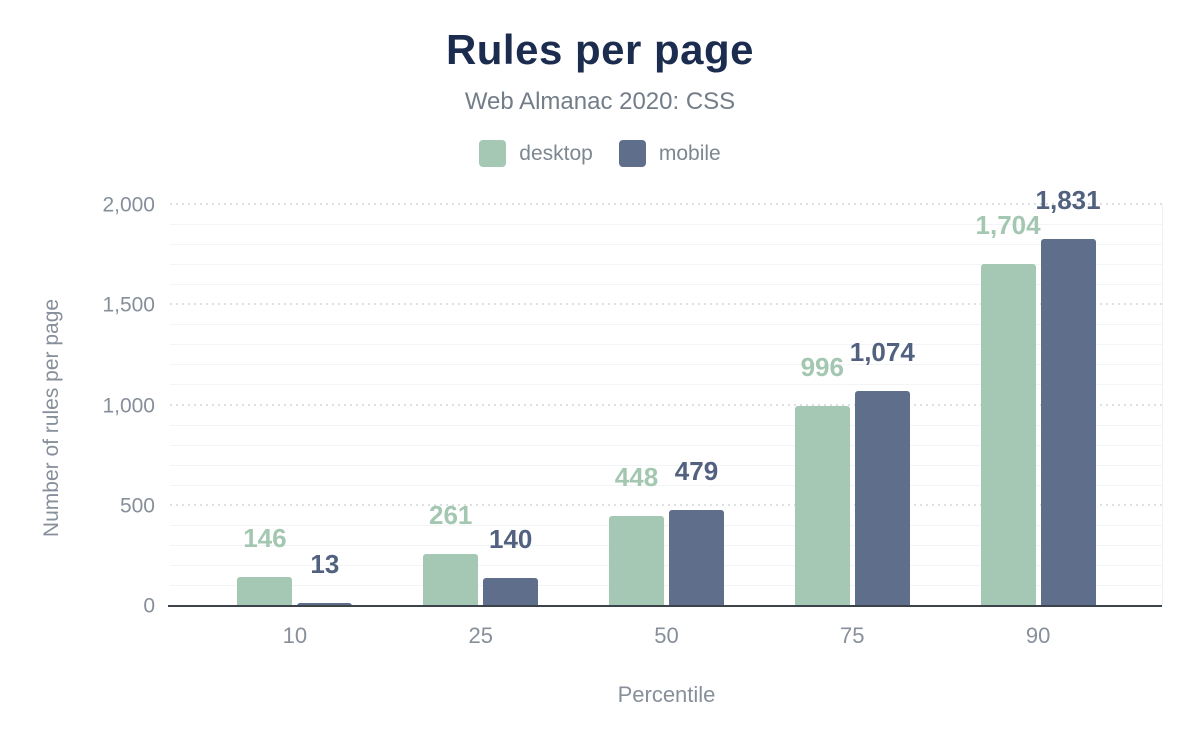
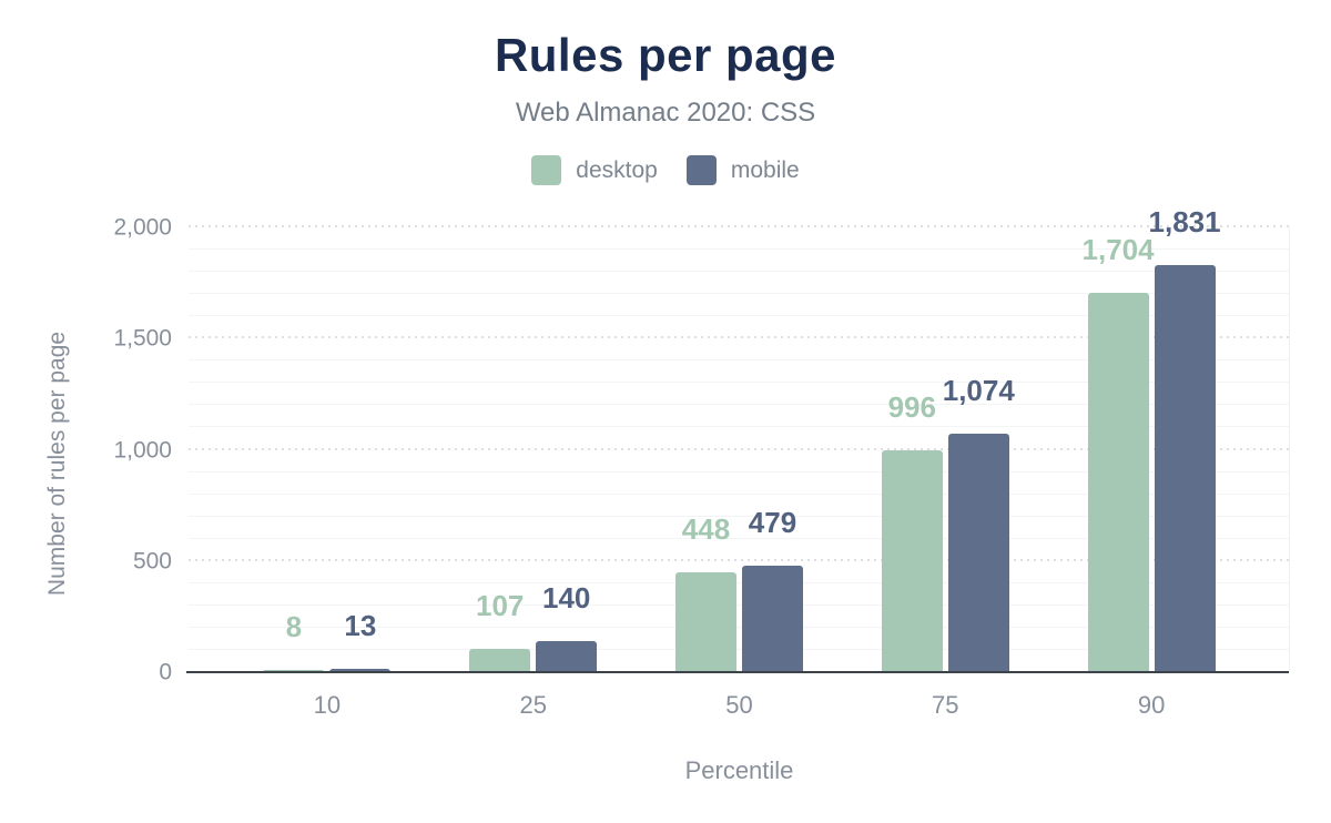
desktop/10: 146 -> 8
desktop/25: 261 -> 107
